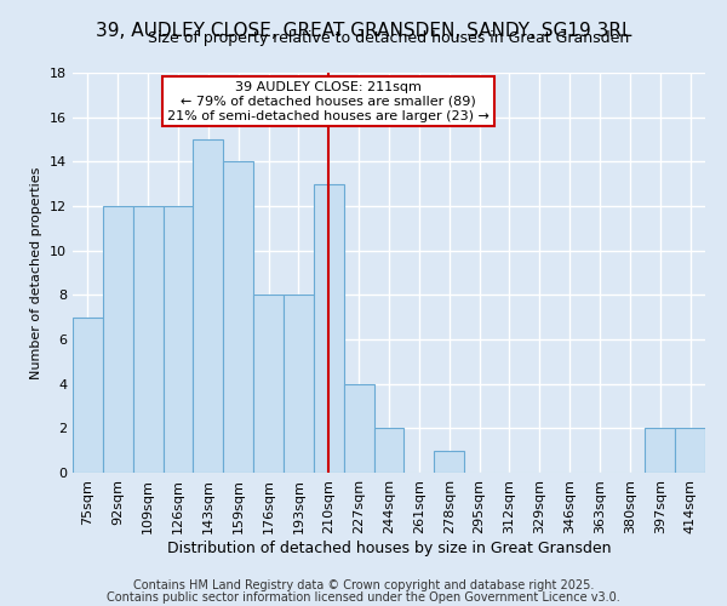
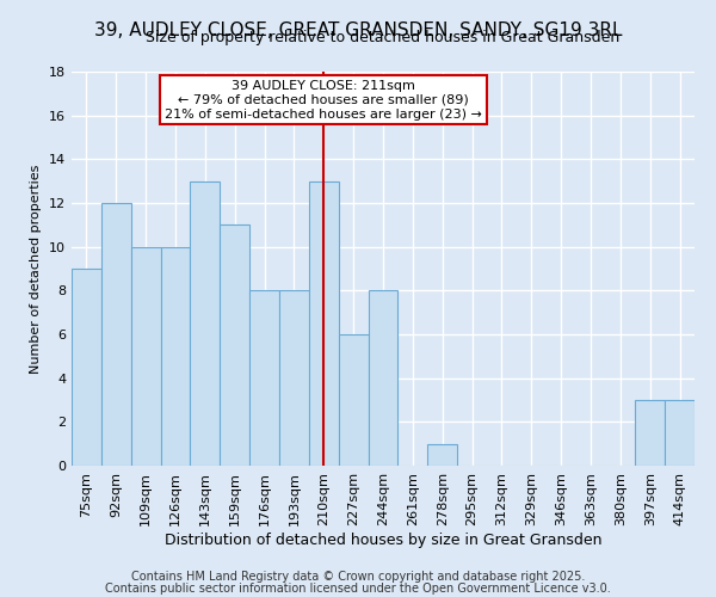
75sqm: 7 -> 9
109sqm: 12 -> 10
126sqm: 12 -> 10
143sqm: 15 -> 13
159sqm: 14 -> 11
227sqm: 4 -> 6
244sqm: 2 -> 8
397sqm: 2 -> 3
414sqm: 2 -> 3
